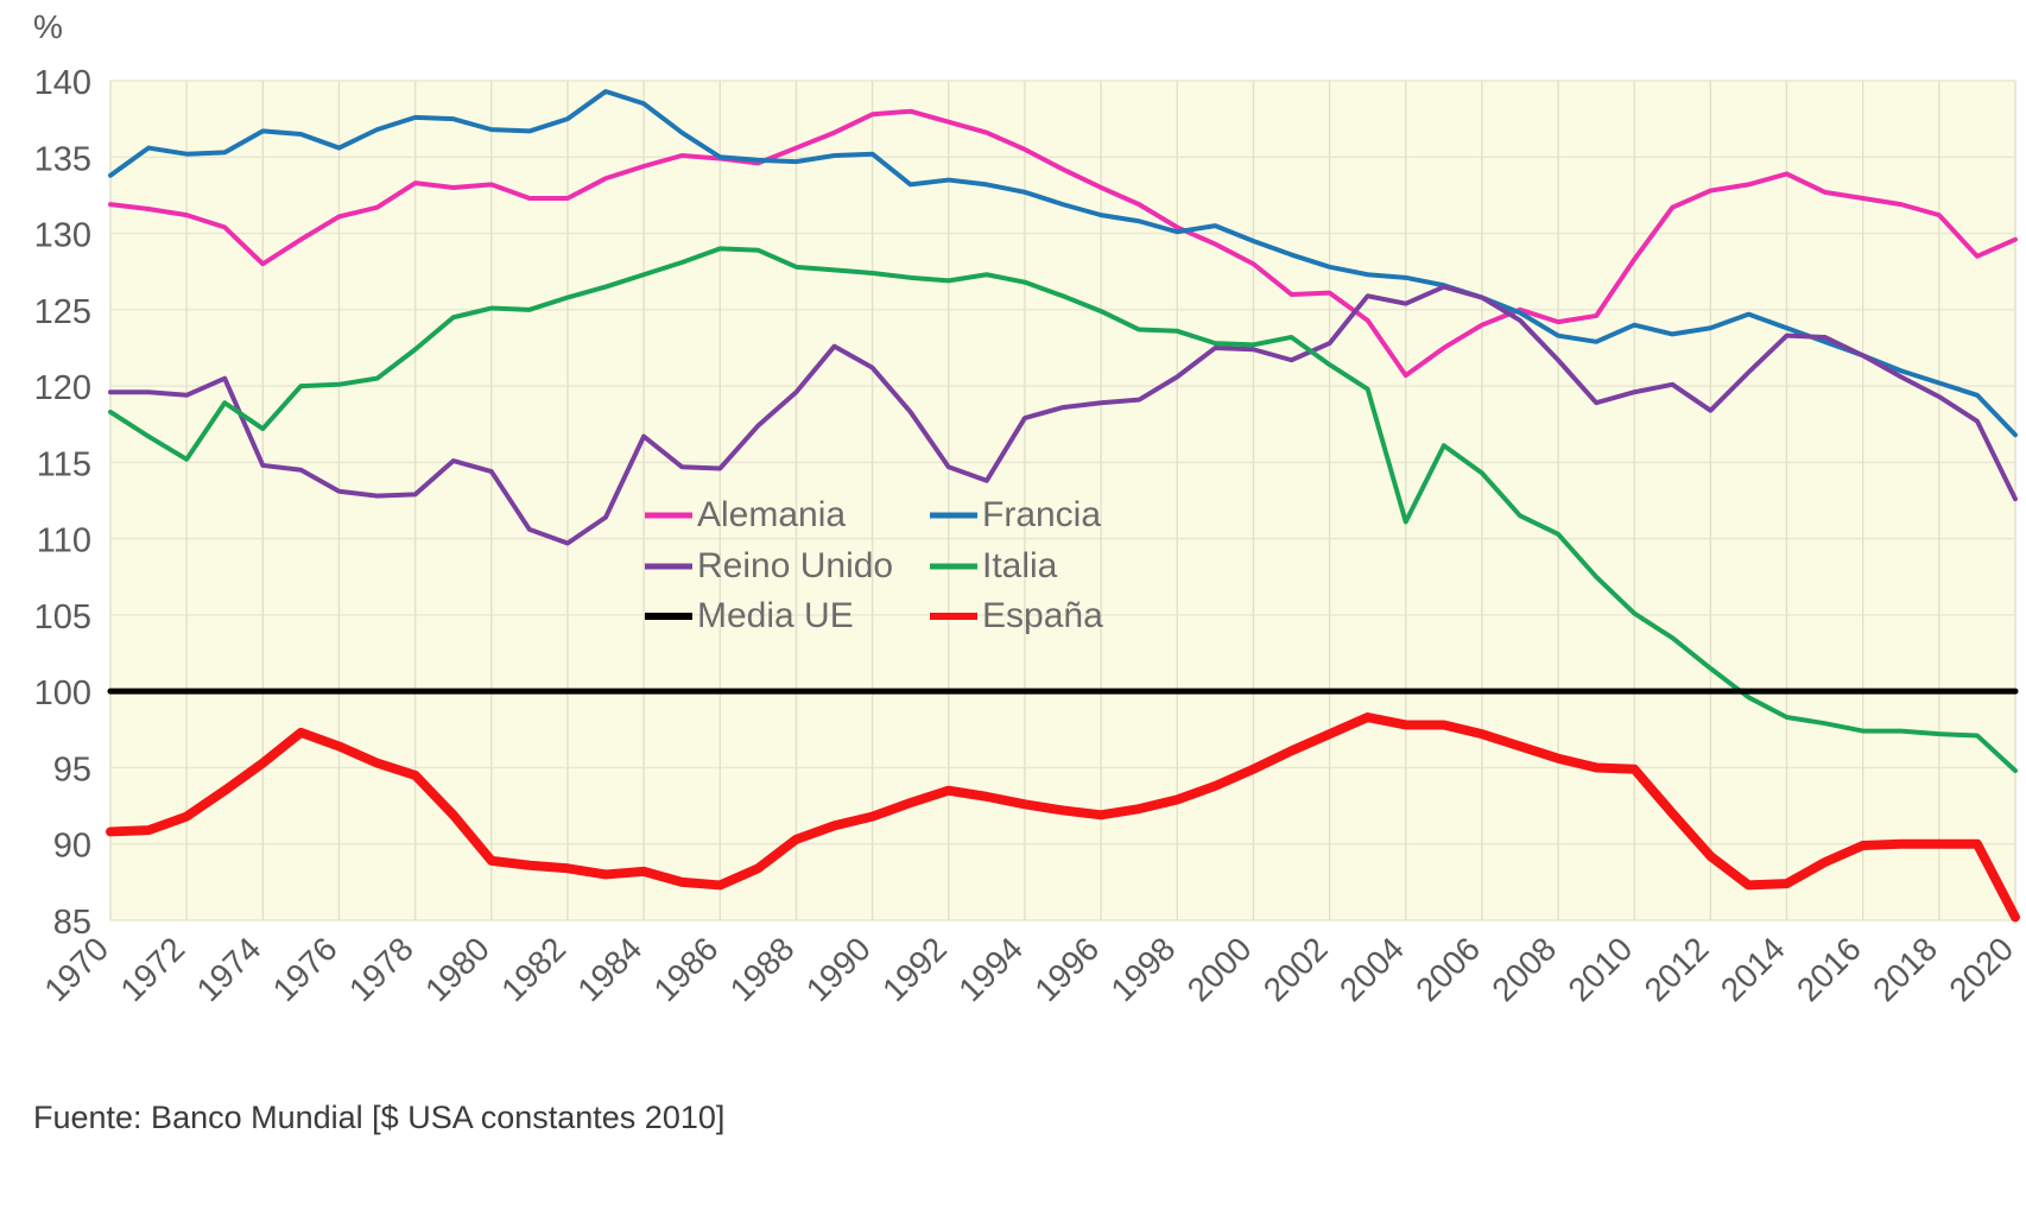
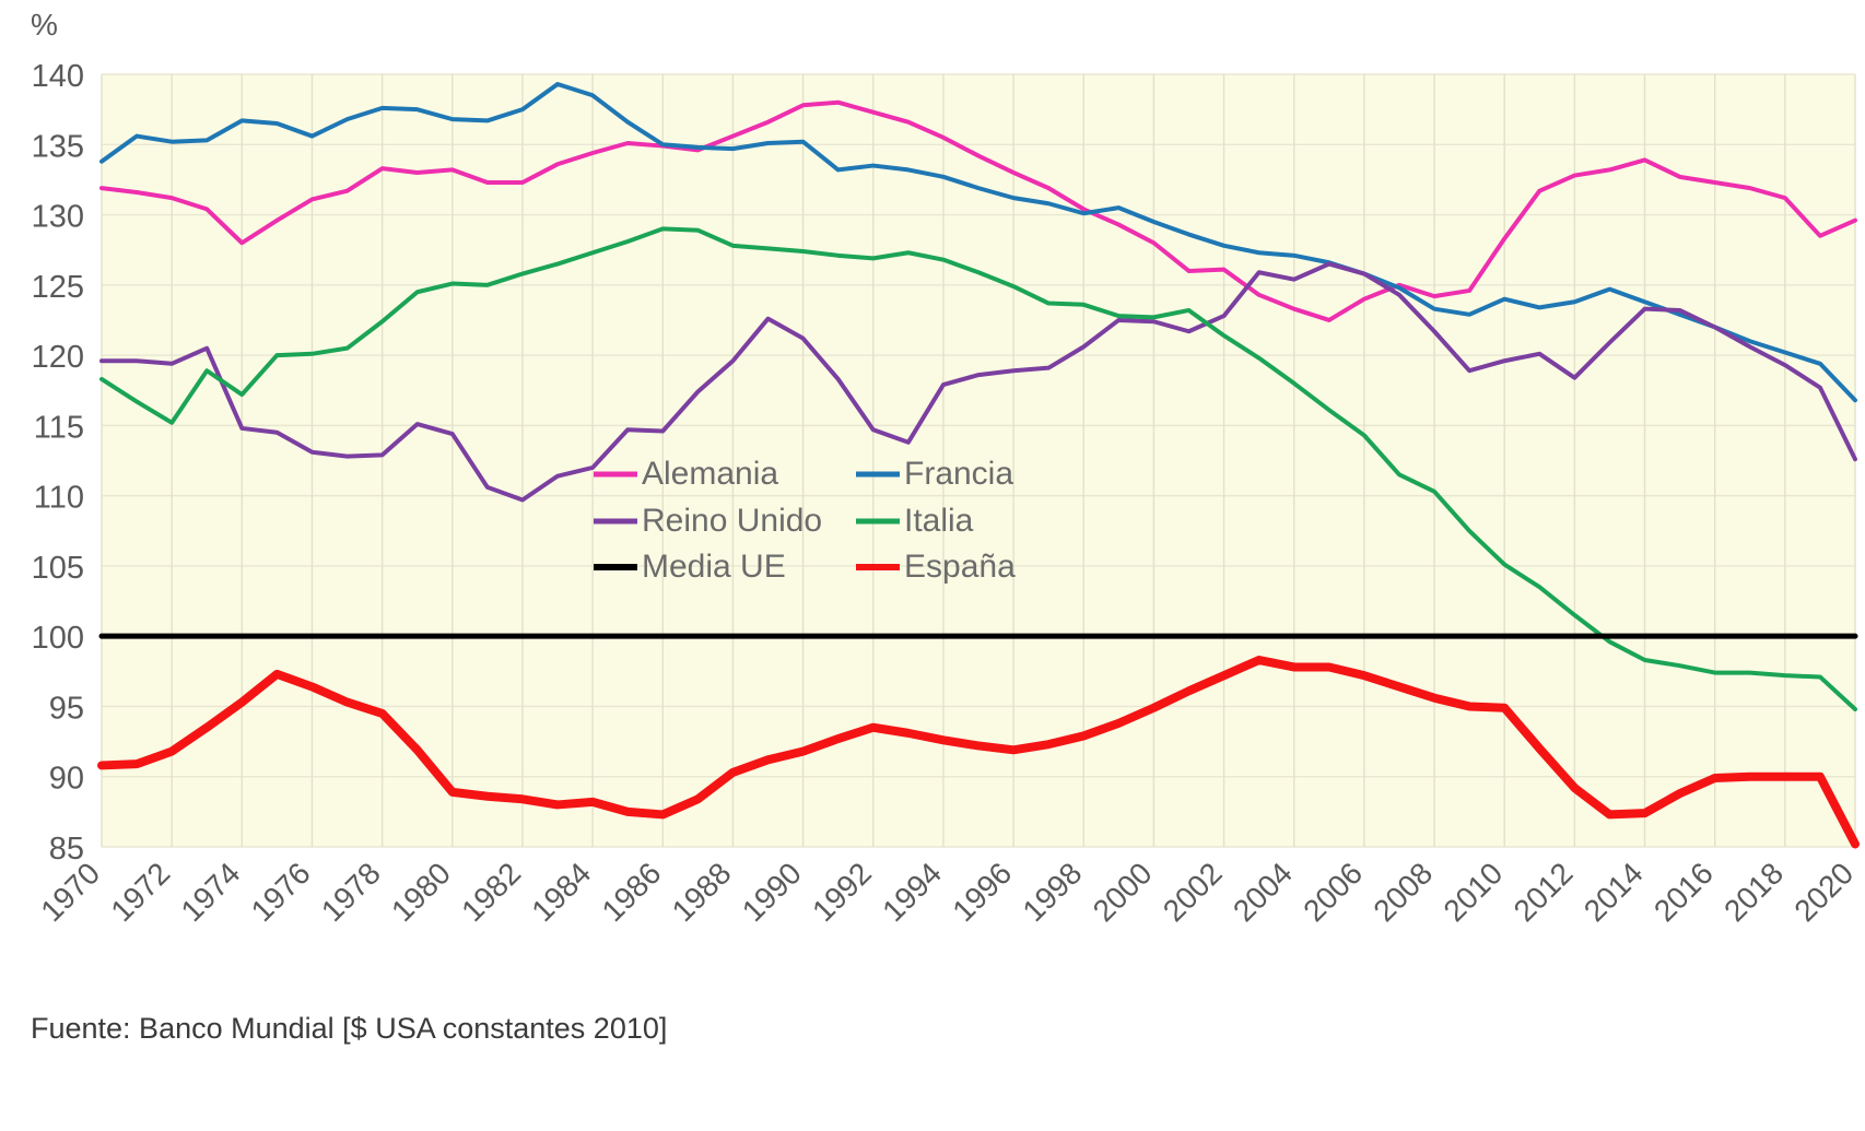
Reino Unido/1984: 116.7 -> 112.0
Alemania/2004: 120.7 -> 123.3
Italia/2004: 111.1 -> 118.0
